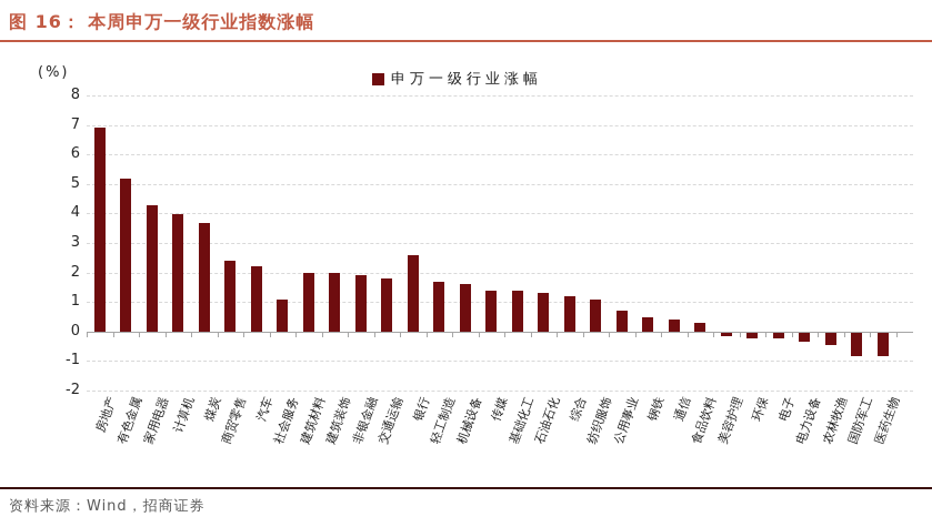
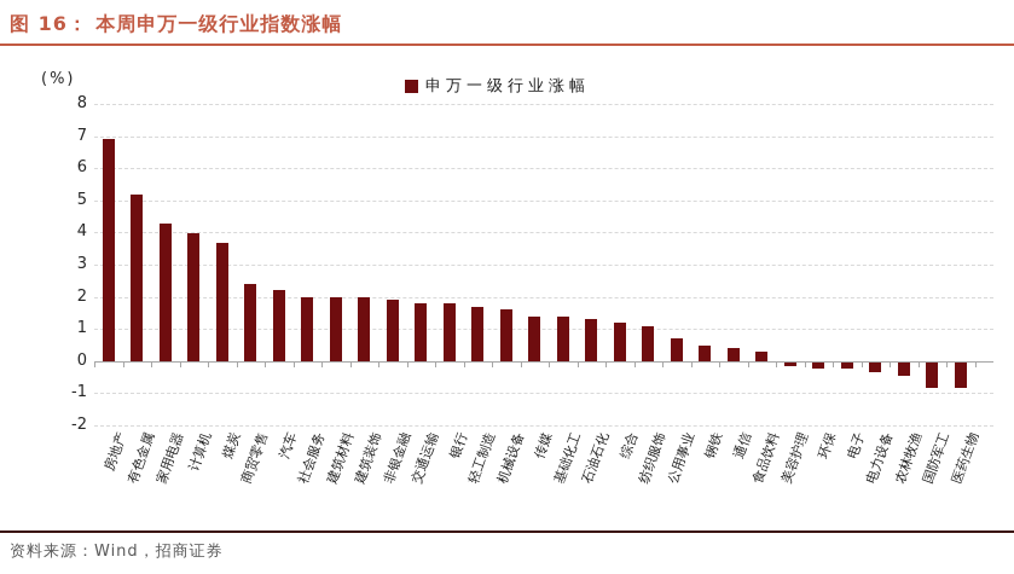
社会服务: 1.1 -> 2.0
银行: 2.6 -> 1.8
